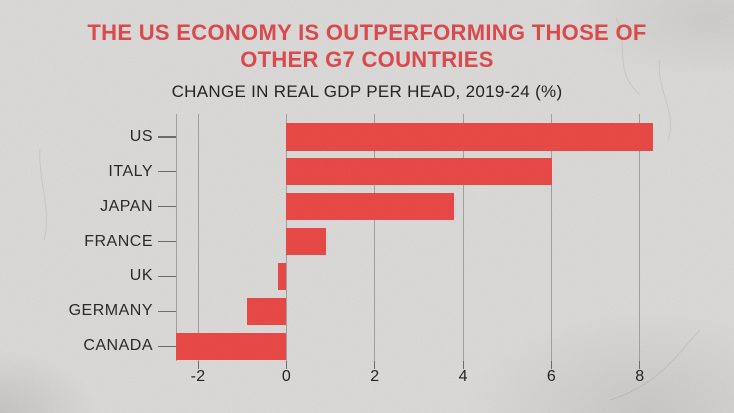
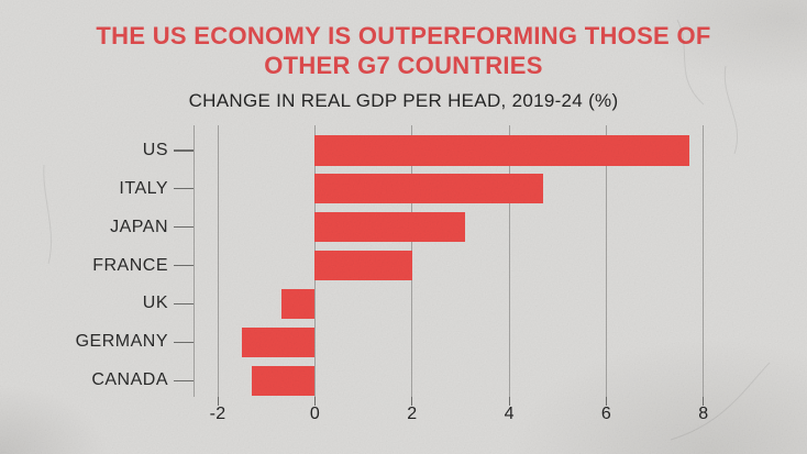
US: 8.3 -> 7.7
ITALY: 6.0 -> 4.7
JAPAN: 3.8 -> 3.1
FRANCE: 0.9 -> 2.0
UK: -0.2 -> -0.7
GERMANY: -0.9 -> -1.5
CANADA: -2.5 -> -1.3
